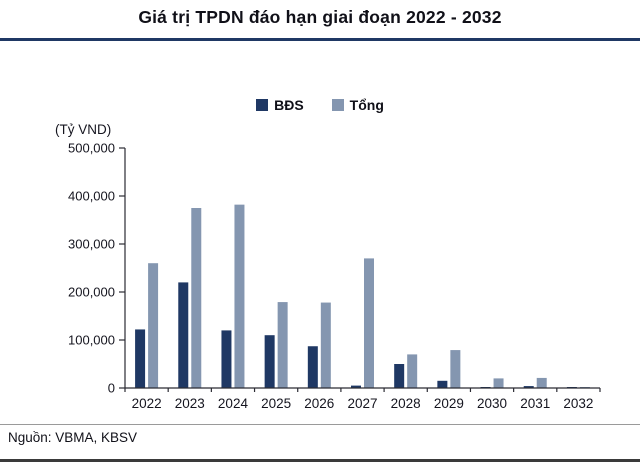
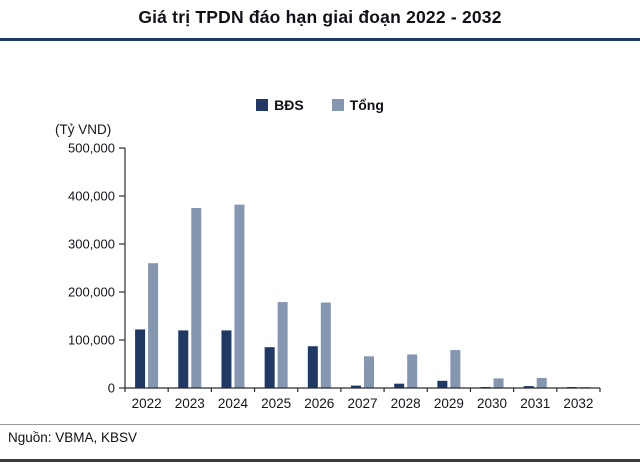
BĐS/2023: 220000 -> 120000
BĐS/2025: 110000 -> 80000
Tổng/2027: 270000 -> 70000
BĐS/2028: 50000 -> 10000
